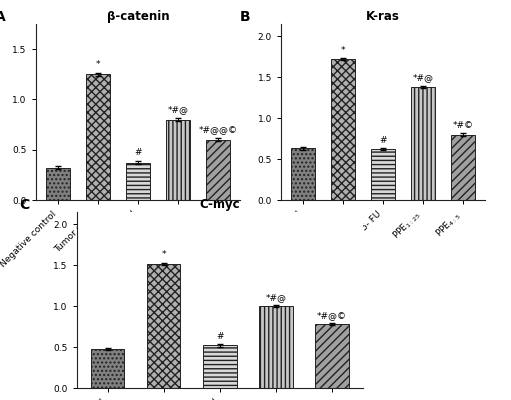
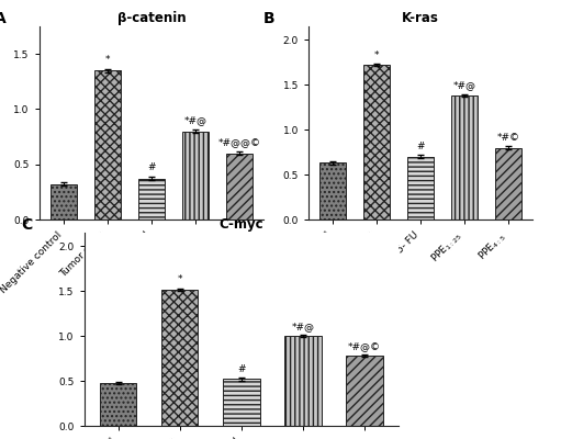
β-catenin/Tumor colon: 1.25 -> 1.35
K-ras/5- FU: 0.62 -> 0.70
